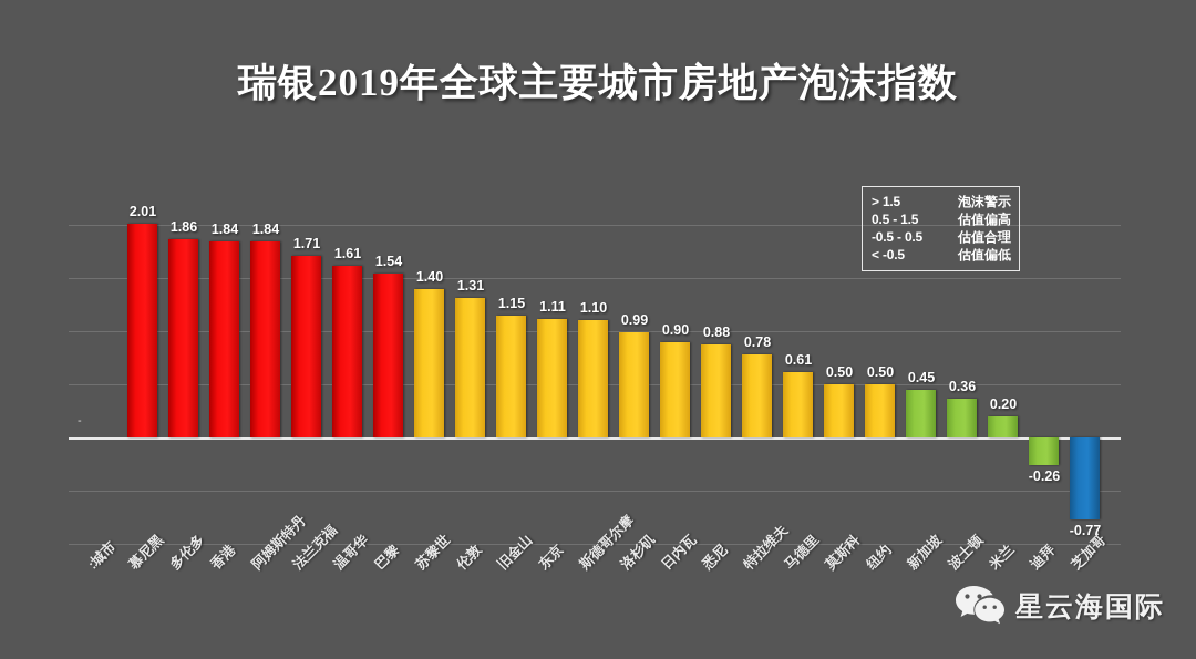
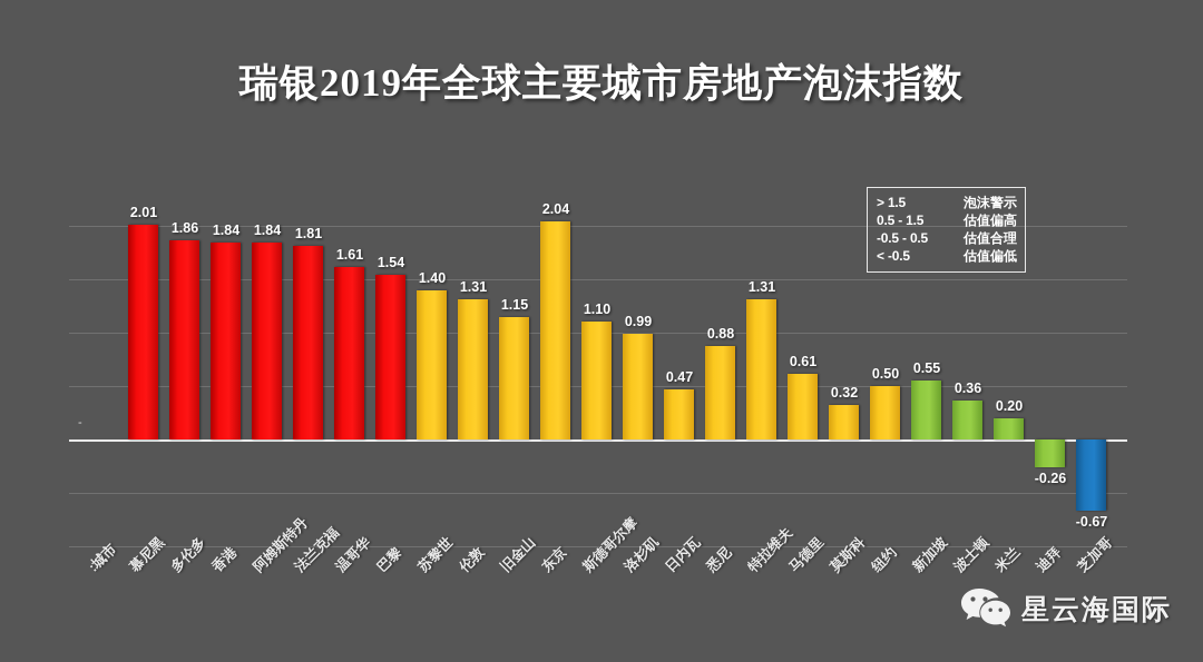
法兰克福: 1.71 -> 1.81
东京: 1.11 -> 2.04
日内瓦: 0.90 -> 0.47
特拉维夫: 0.78 -> 1.31
莫斯科: 0.50 -> 0.32
新加坡: 0.45 -> 0.55
芝加哥: -0.77 -> -0.67
